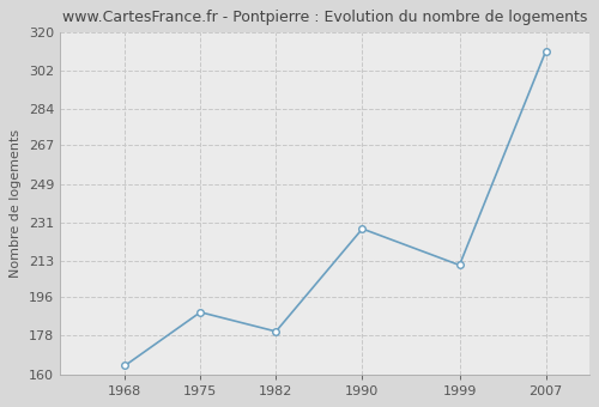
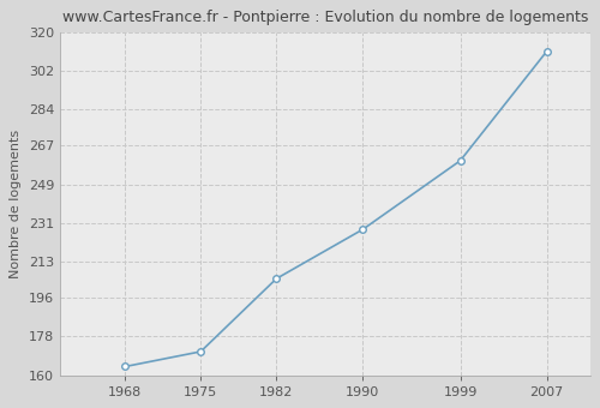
1975: 189 -> 171
1982: 180 -> 205
1999: 211 -> 260
